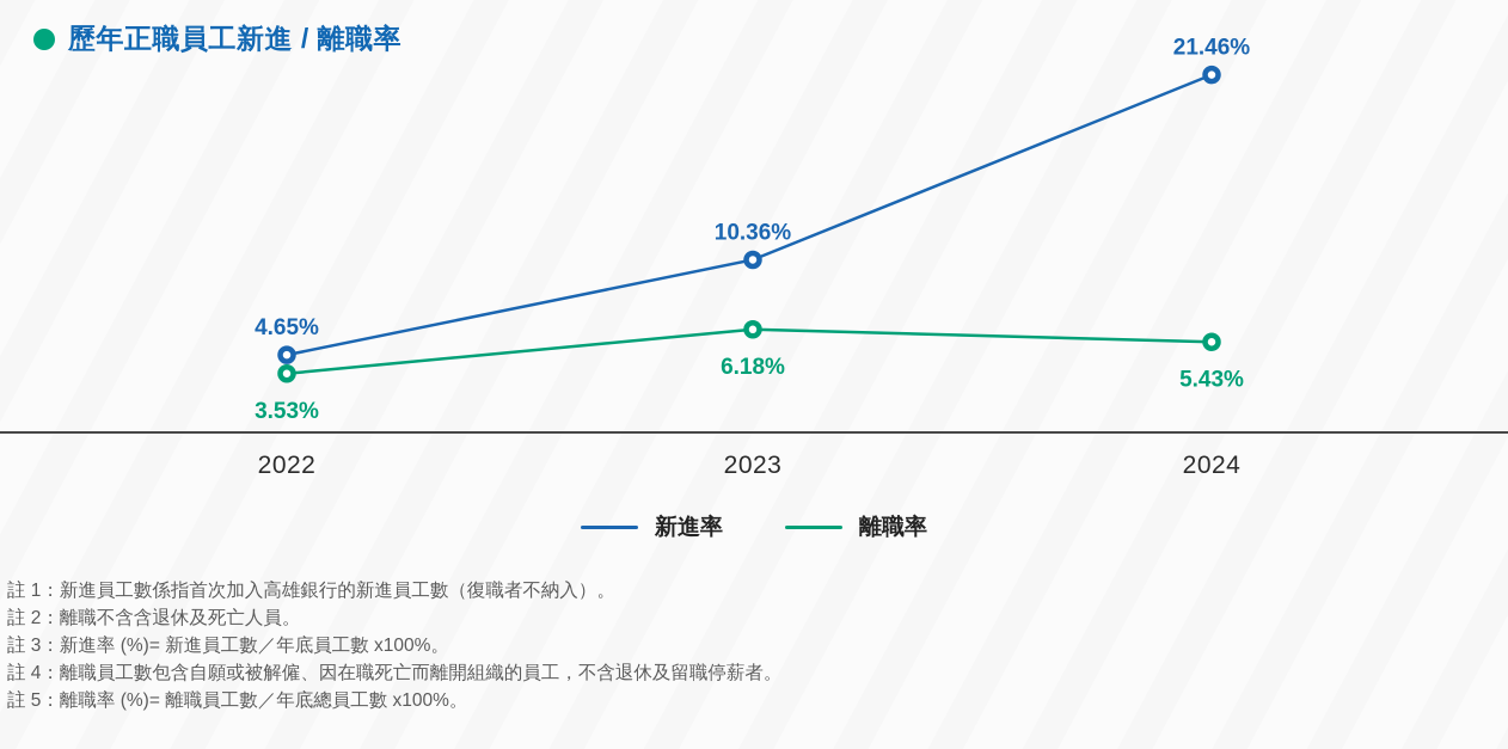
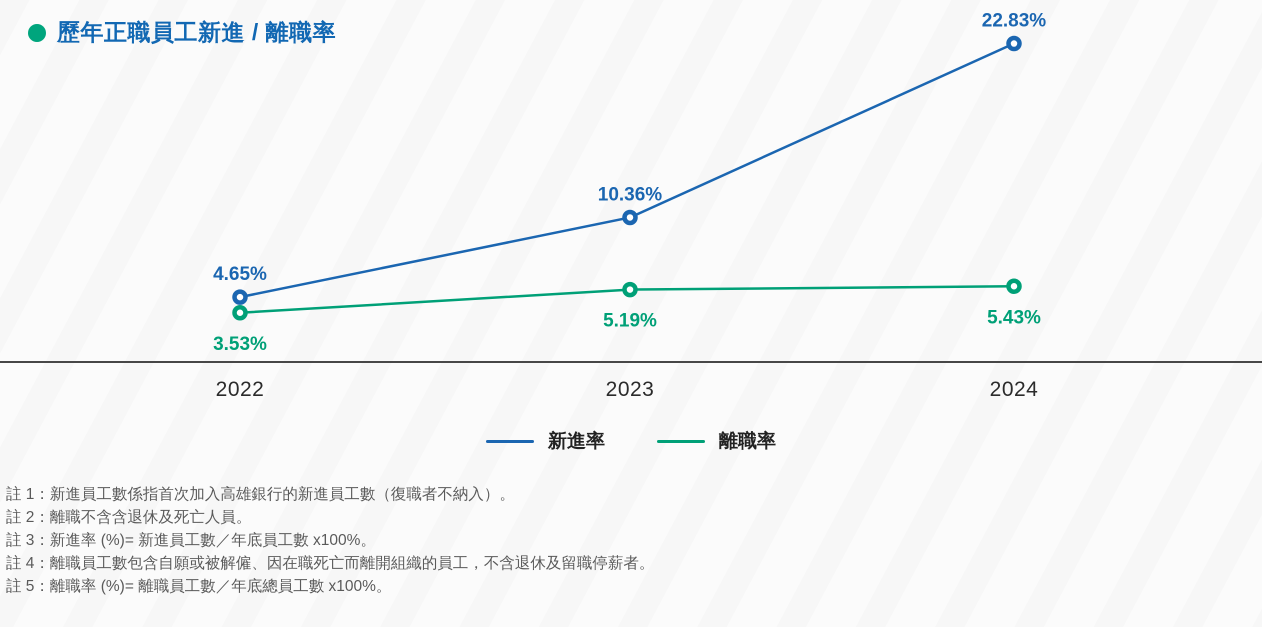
離職率/2023: 6.18% -> 5.19%
新進率/2024: 21.46% -> 22.83%
